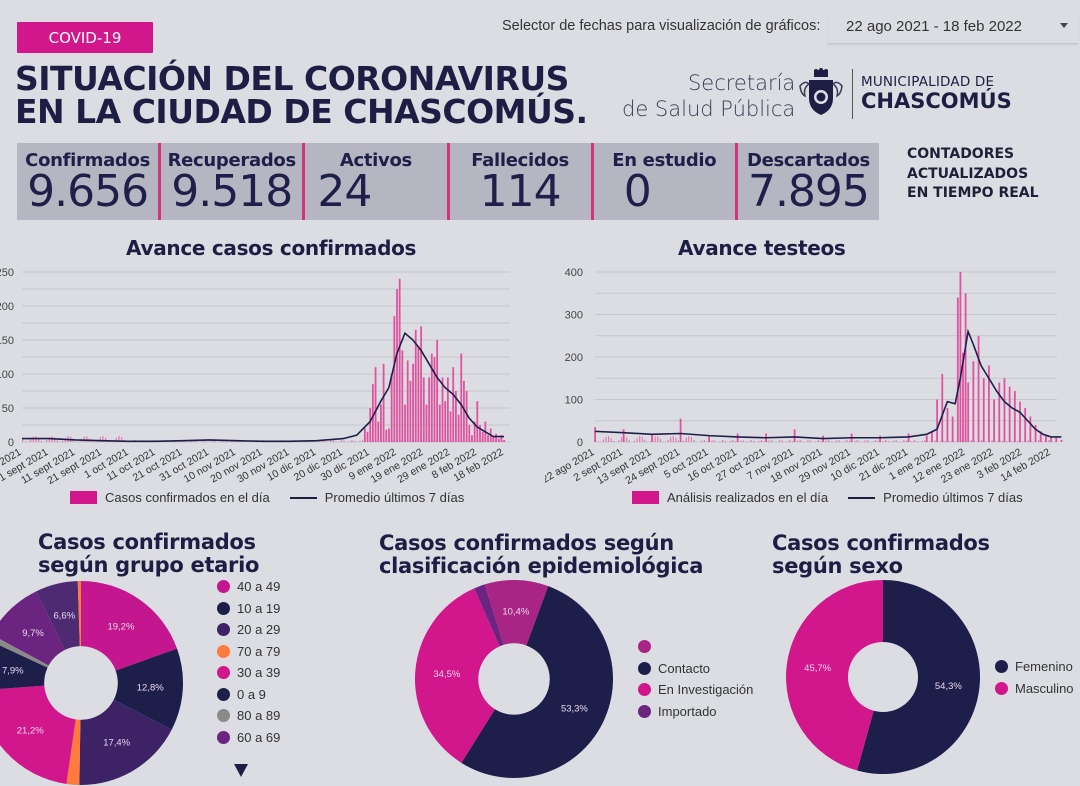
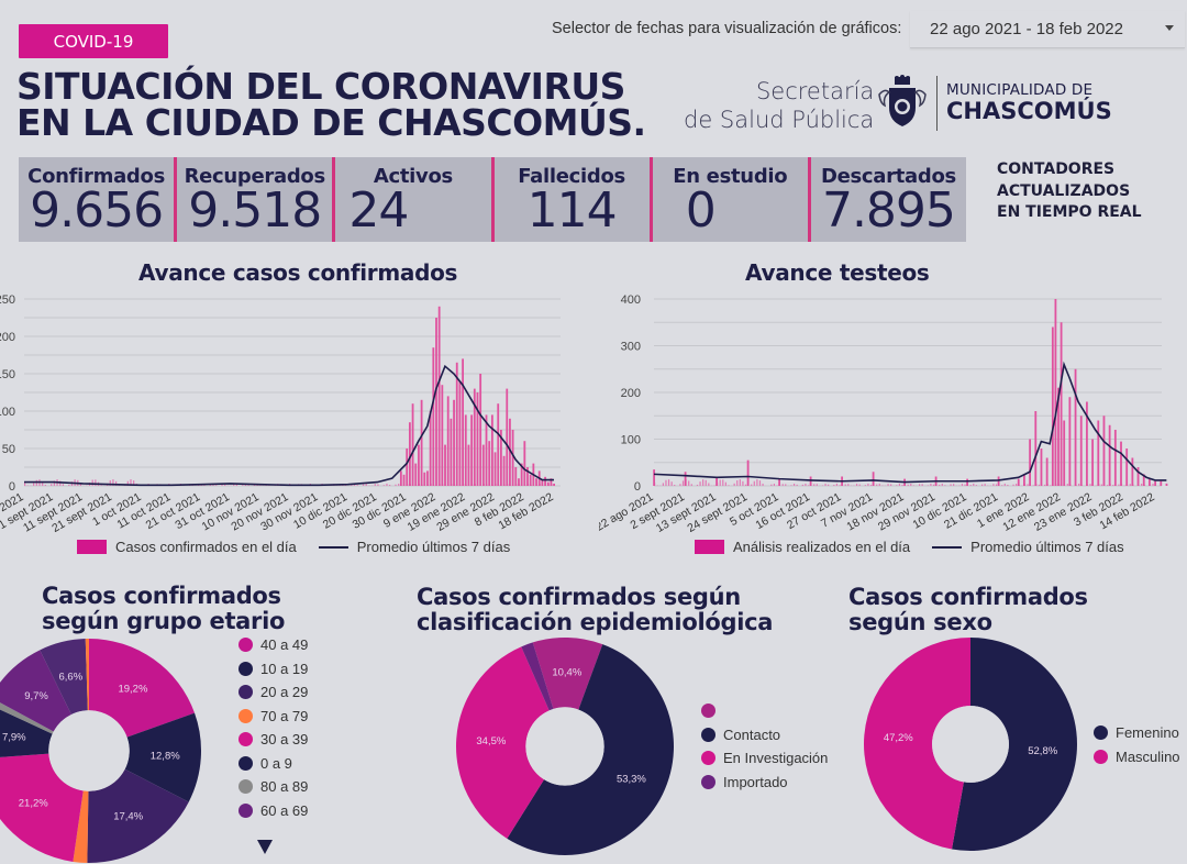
Casos confirmados según sexo/Femenino: 54,3% -> 52,8%
Casos confirmados según sexo/Masculino: 45,7% -> 47,2%
